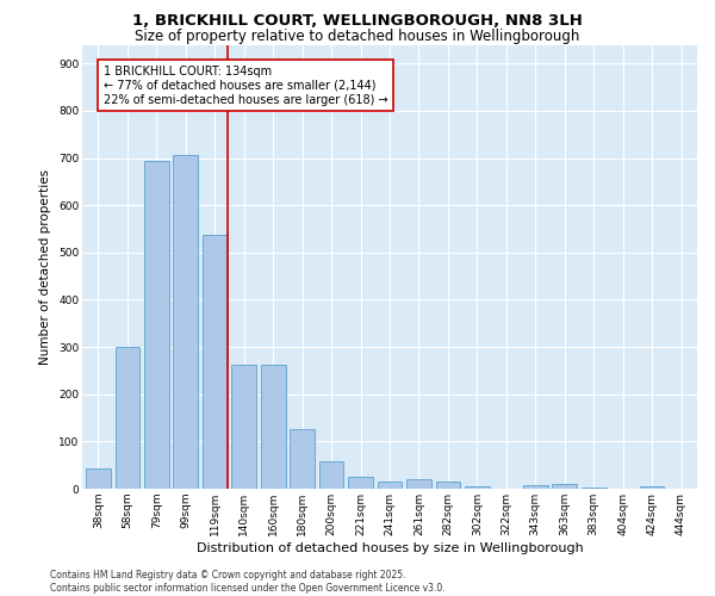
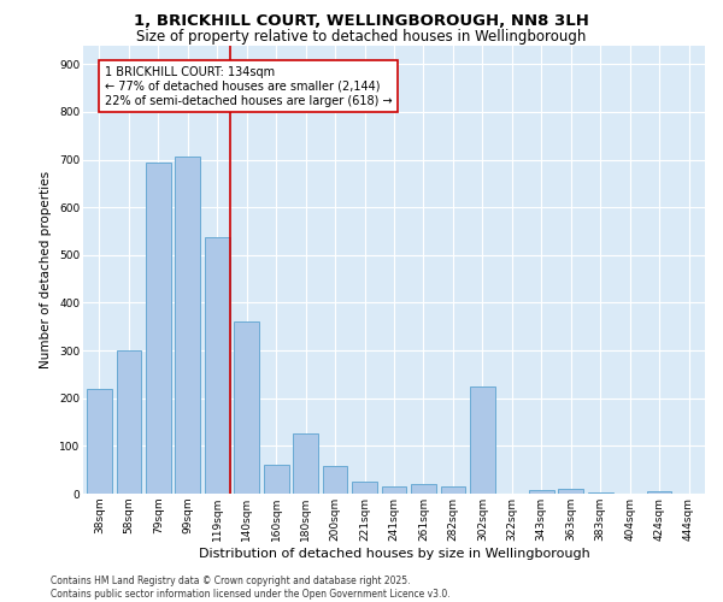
38sqm: 43 -> 220
140sqm: 263 -> 360
160sqm: 263 -> 60
302sqm: 5 -> 225
